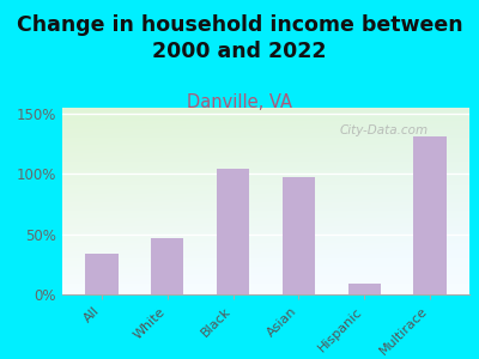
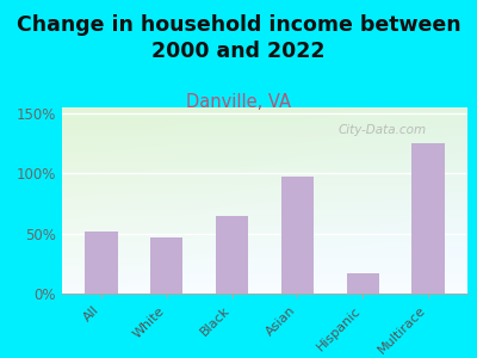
All: 34% -> 52%
Black: 104% -> 65%
Hispanic: 9% -> 17%
Multirace: 131% -> 125%
